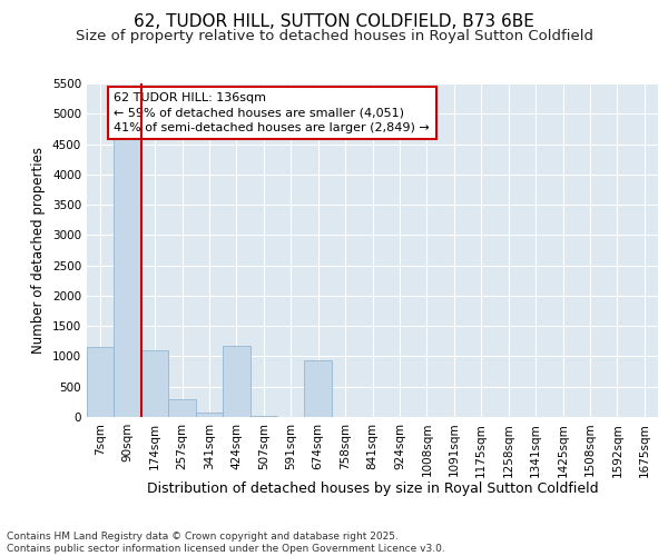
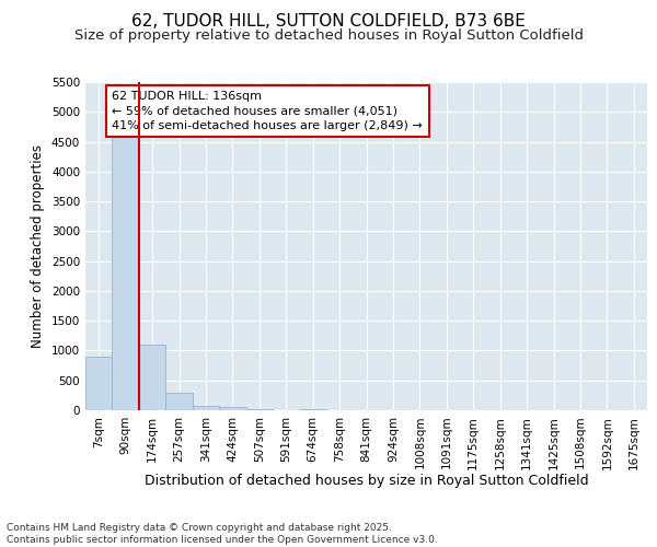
7sqm: 1160 -> 900
424sqm: 1180 -> 50
674sqm: 940 -> 20
